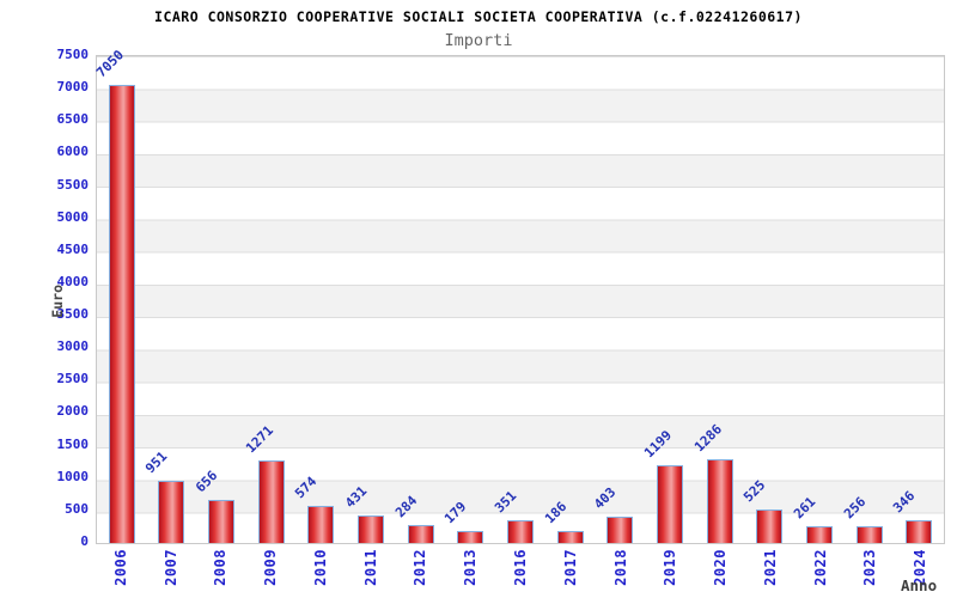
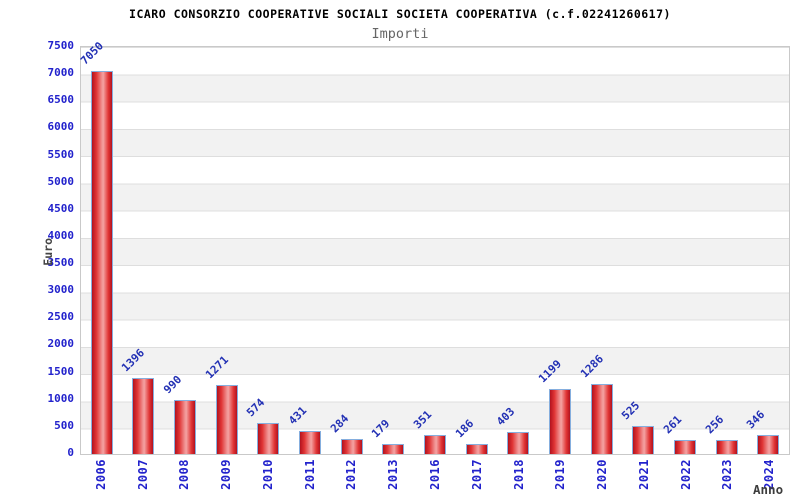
2007: 951 -> 1396
2008: 656 -> 990
